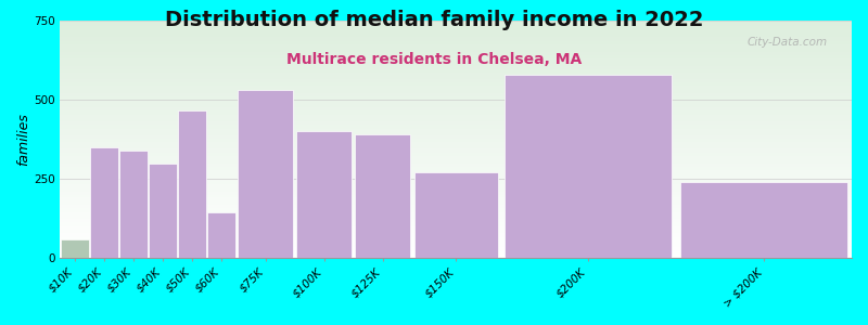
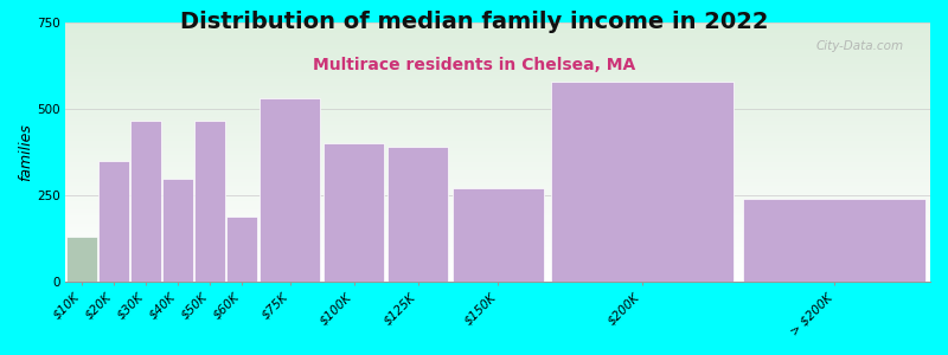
$10K: 60 -> 130
$30K: 340 -> 465
$60K: 145 -> 190
